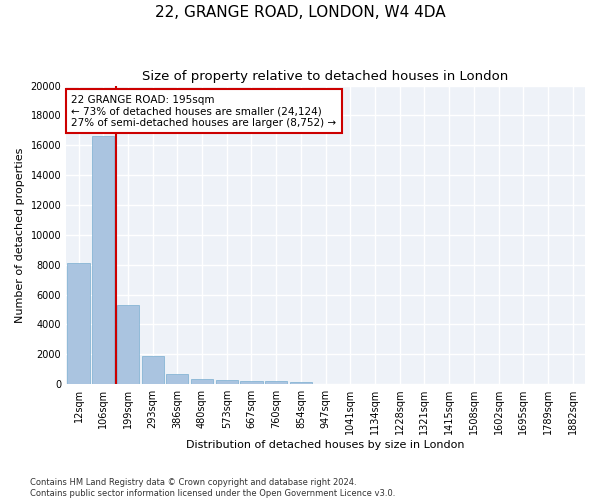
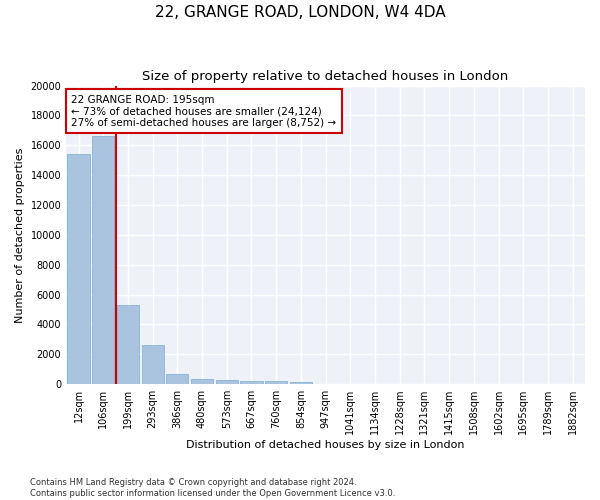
12sqm: 8100 -> 15400
293sqm: 1800 -> 2600
